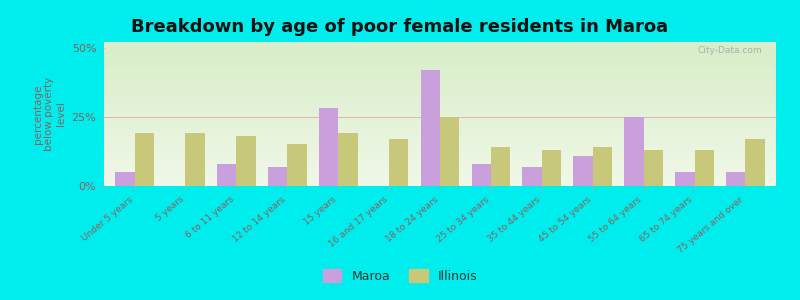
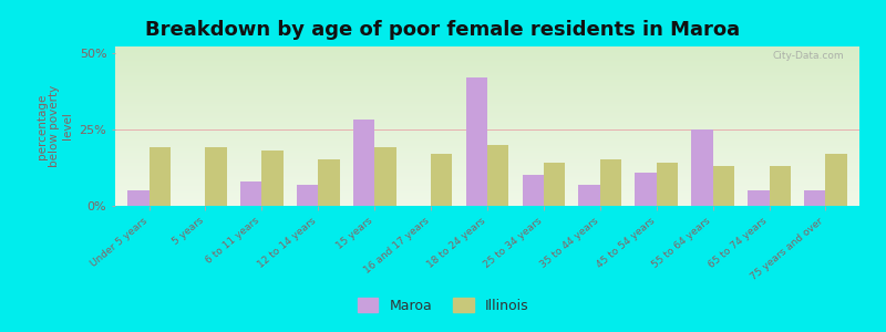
Illinois/18 to 24 years: 25% -> 20%
Maroa/25 to 34 years: 8% -> 10%
Illinois/35 to 44 years: 13% -> 15%
